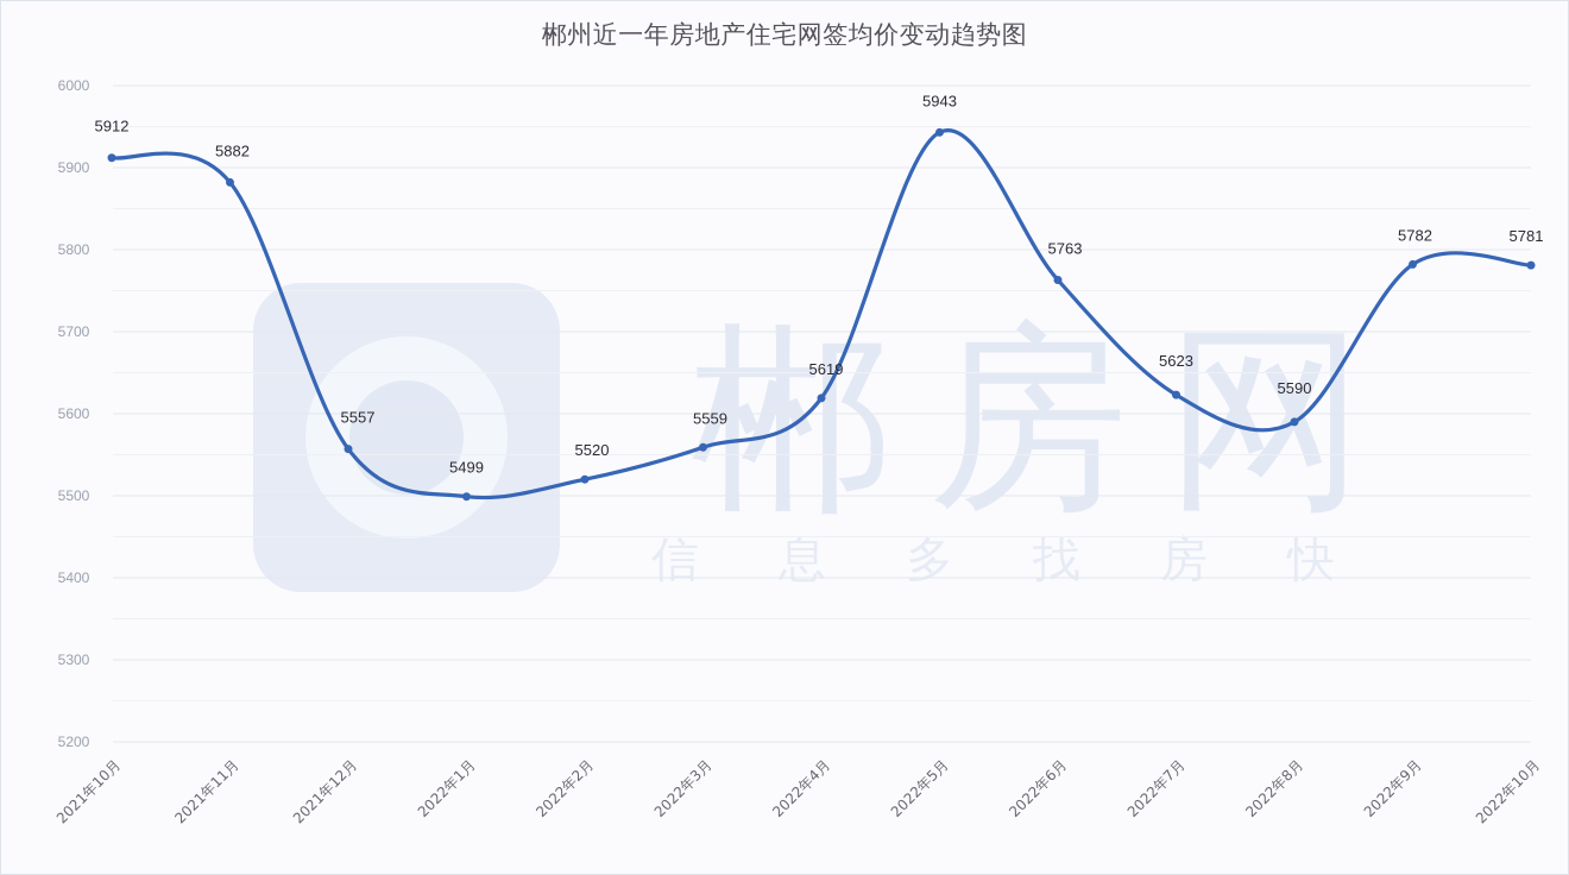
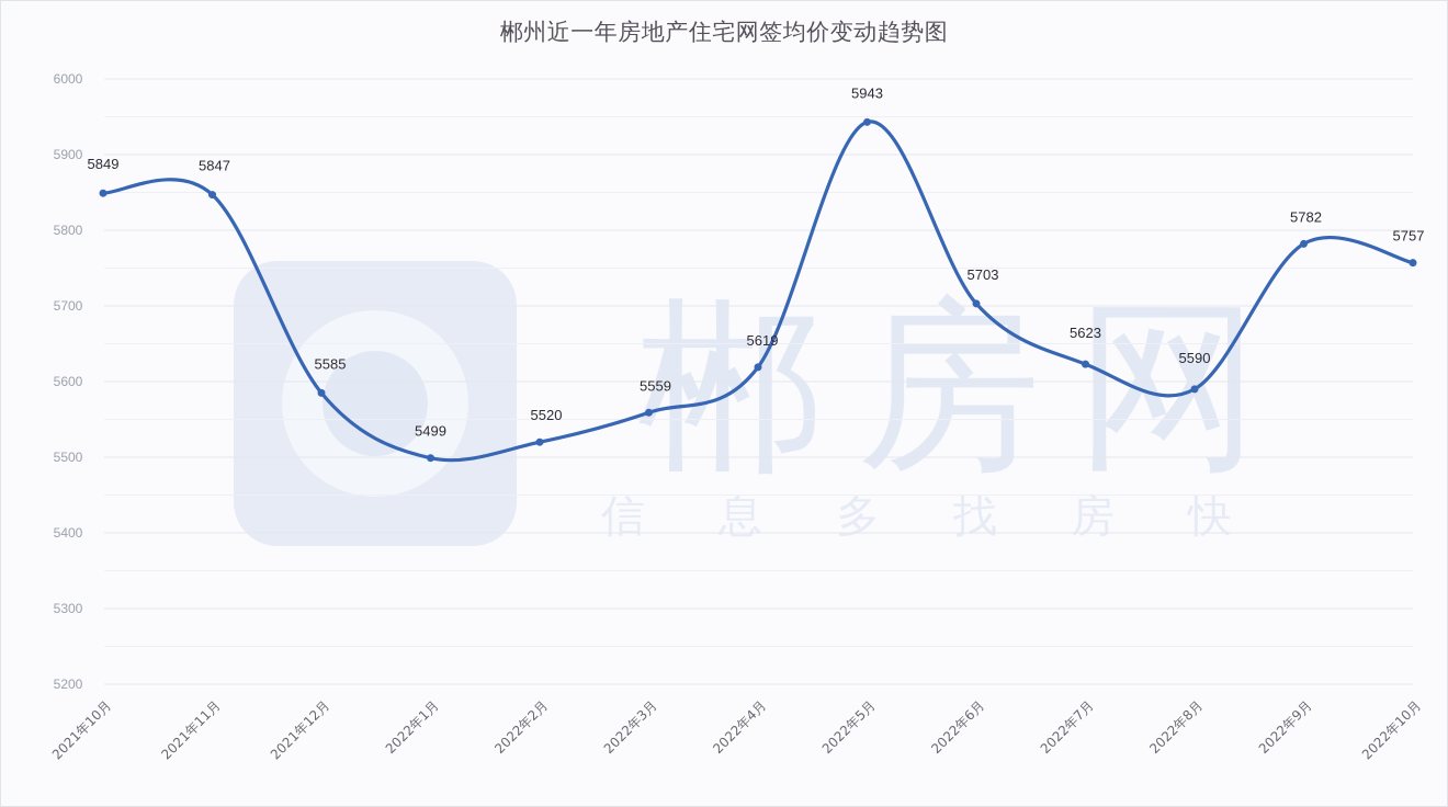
2021年10月: 5912 -> 5849
2021年11月: 5882 -> 5847
2021年12月: 5557 -> 5585
2022年6月: 5763 -> 5703
2022年10月: 5781 -> 5757
